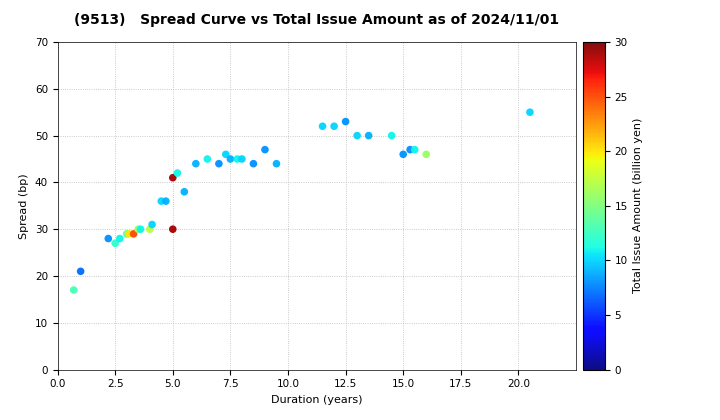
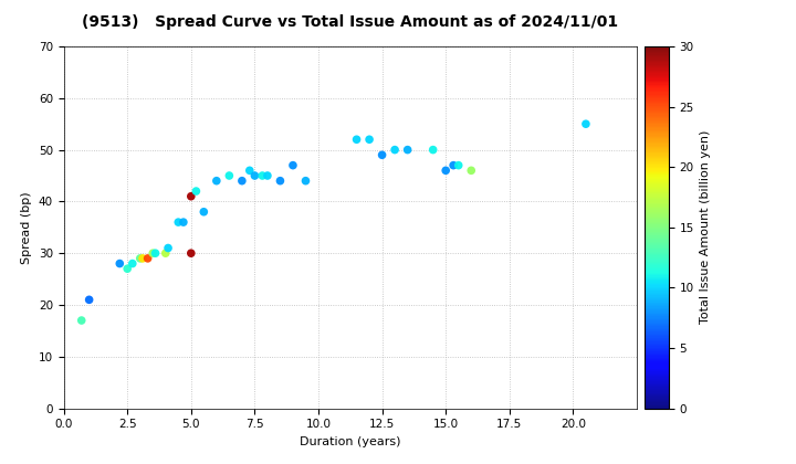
12.5: 53 -> 49
